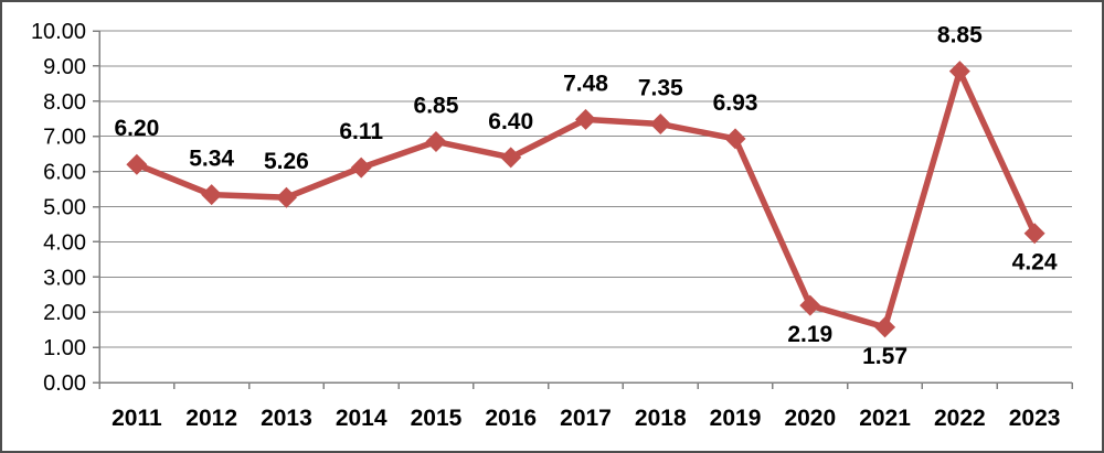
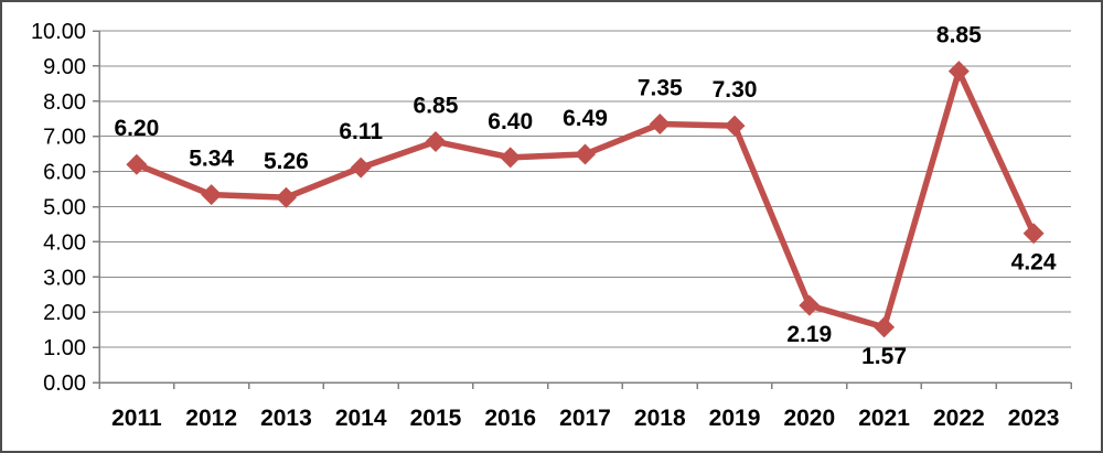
2017: 7.48 -> 6.49
2019: 6.93 -> 7.30
